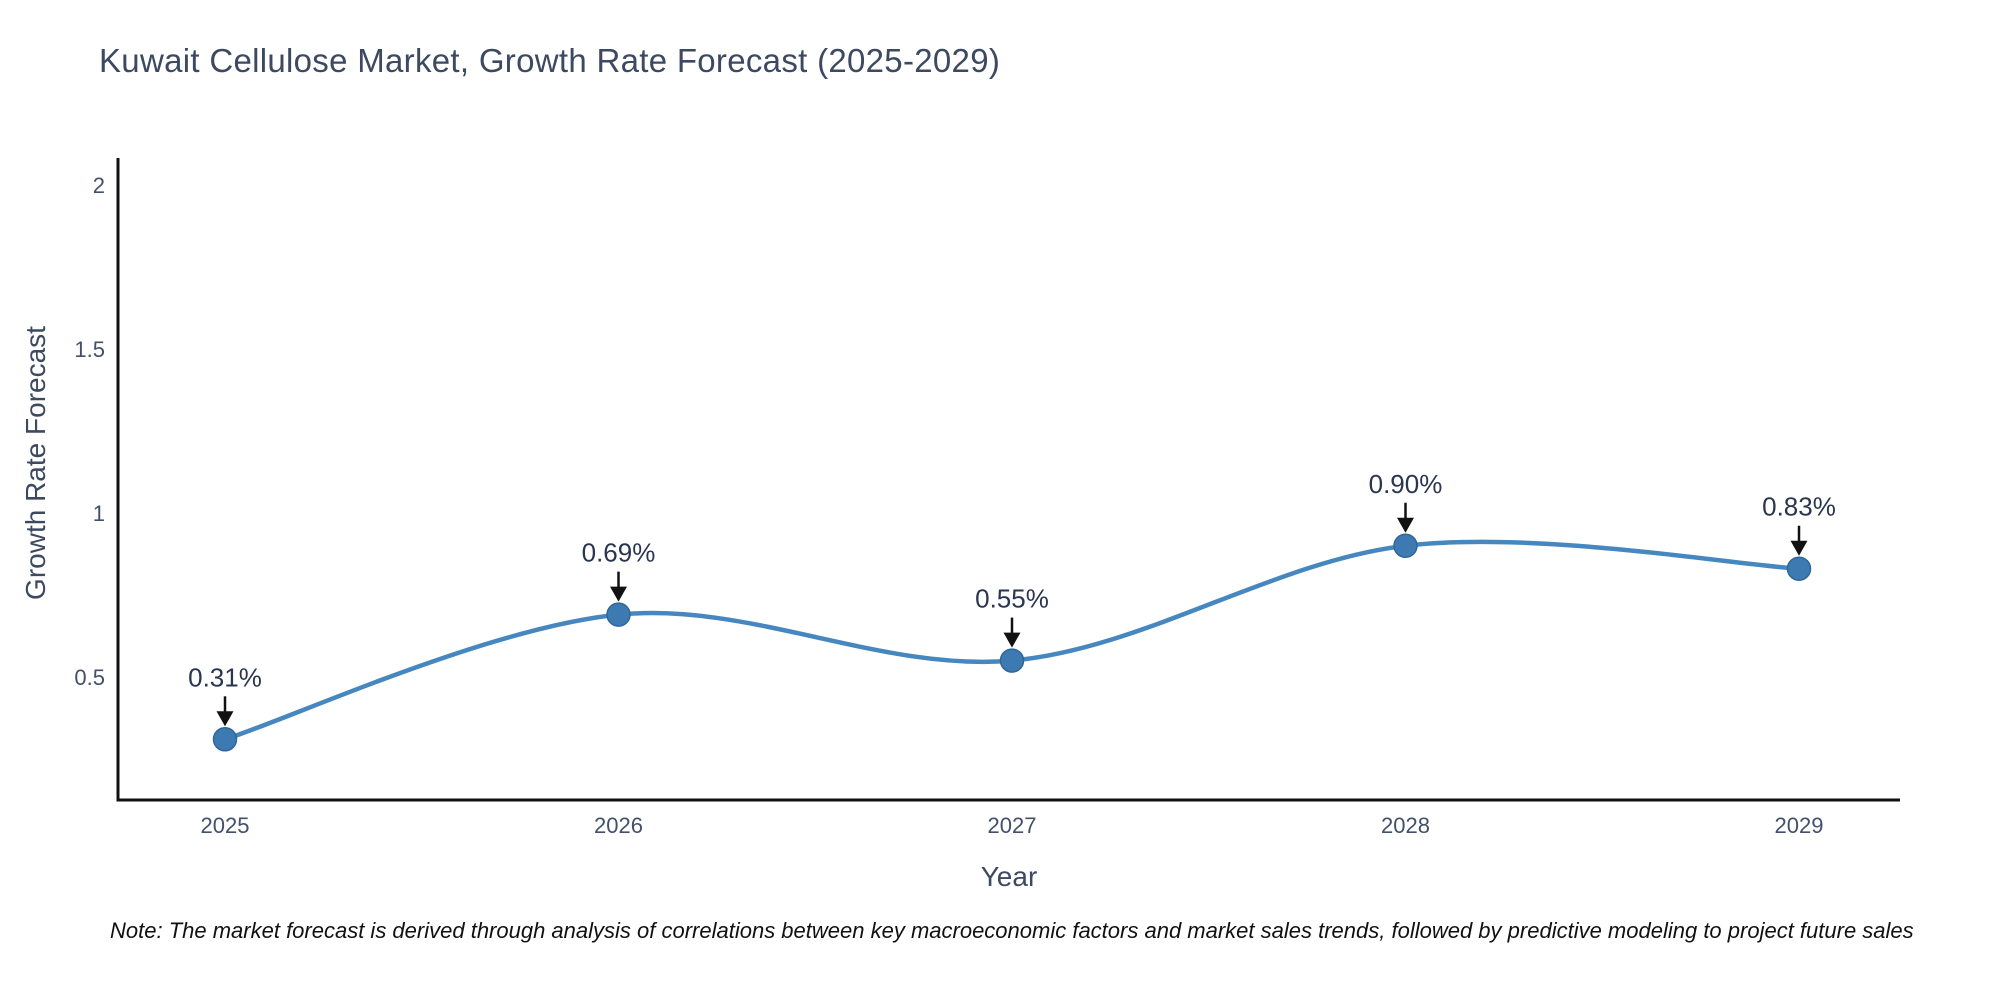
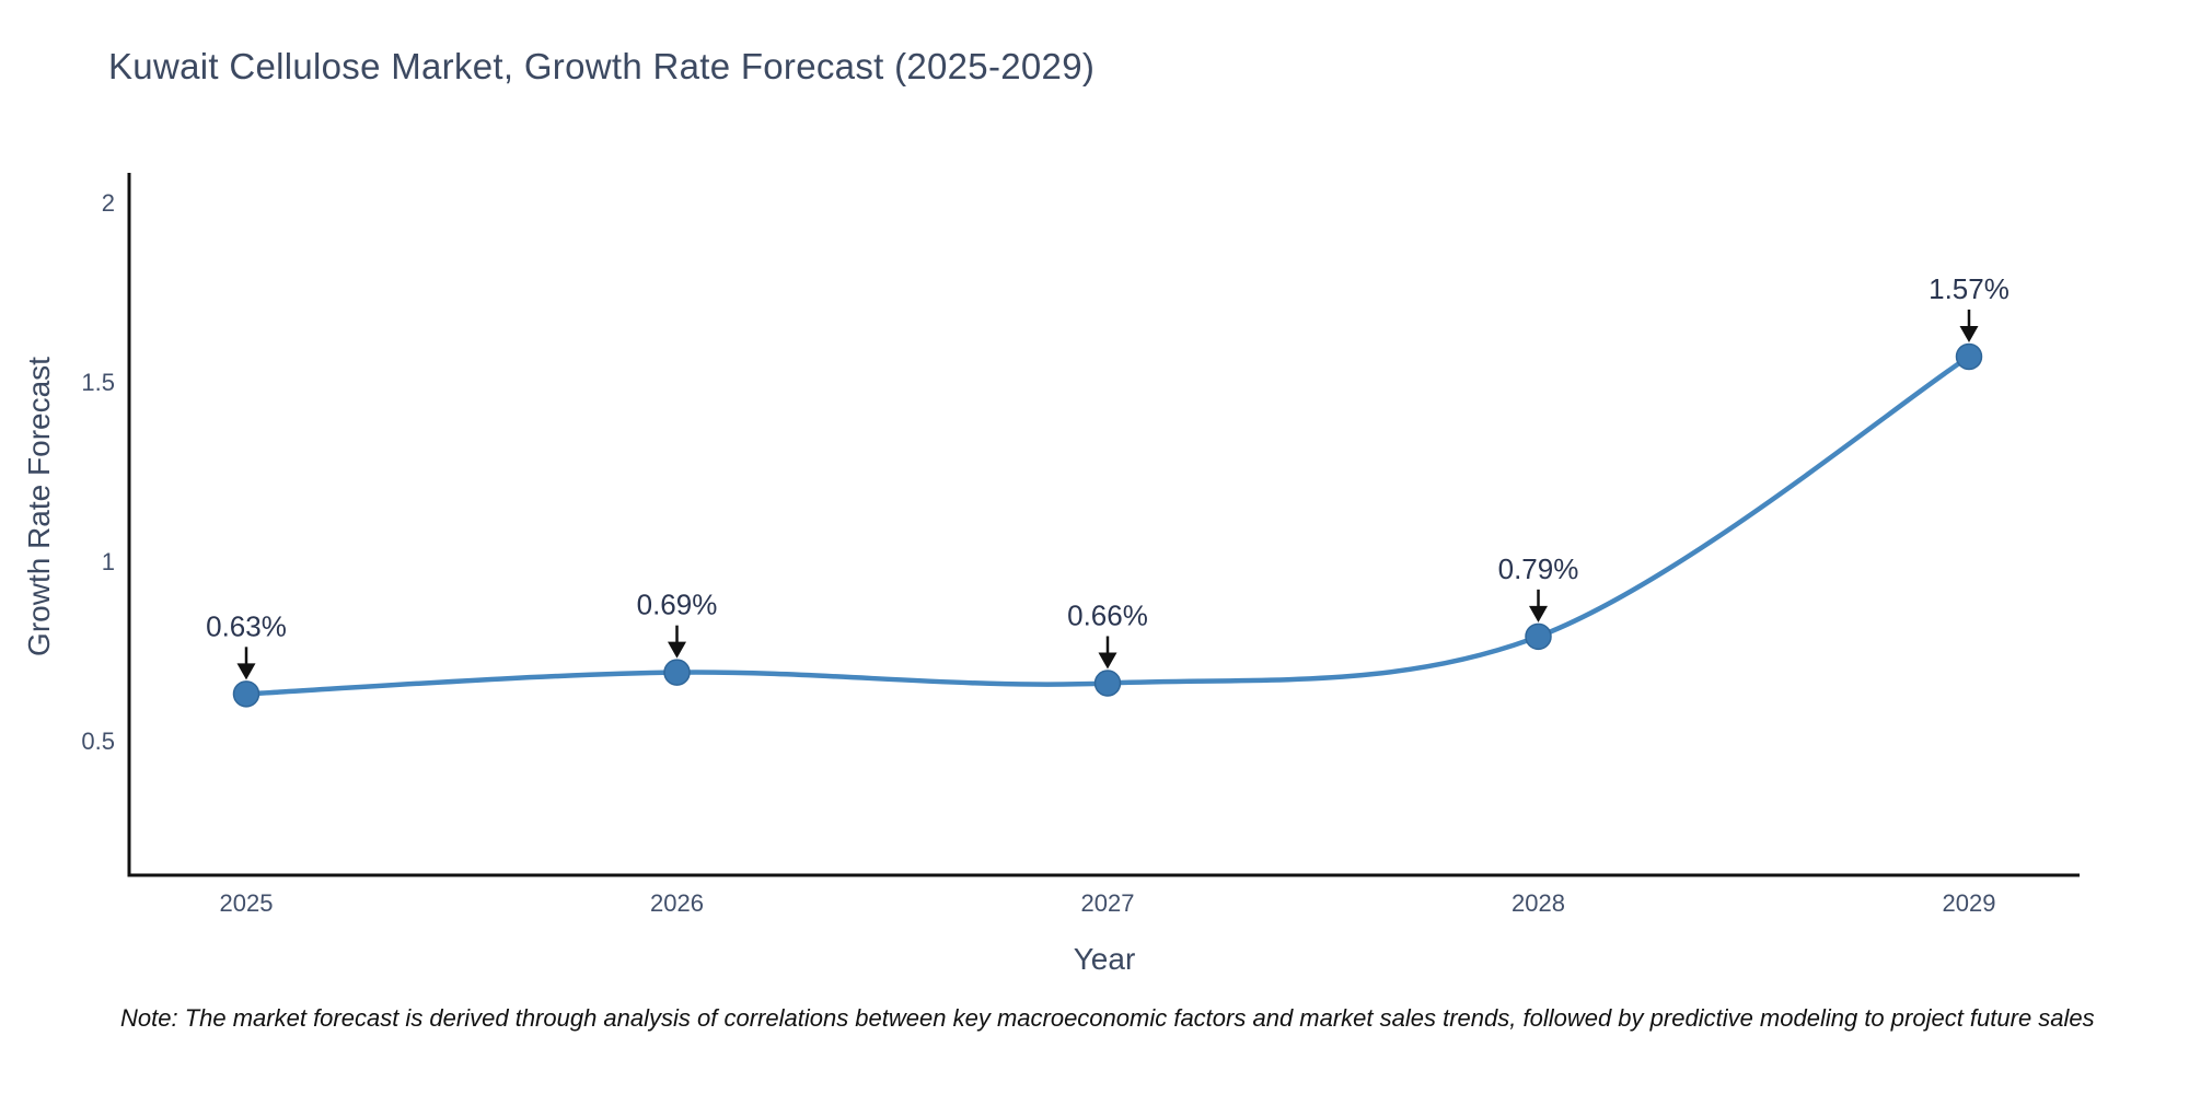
2025: 0.31% -> 0.63%
2027: 0.55% -> 0.66%
2028: 0.90% -> 0.79%
2029: 0.83% -> 1.57%
